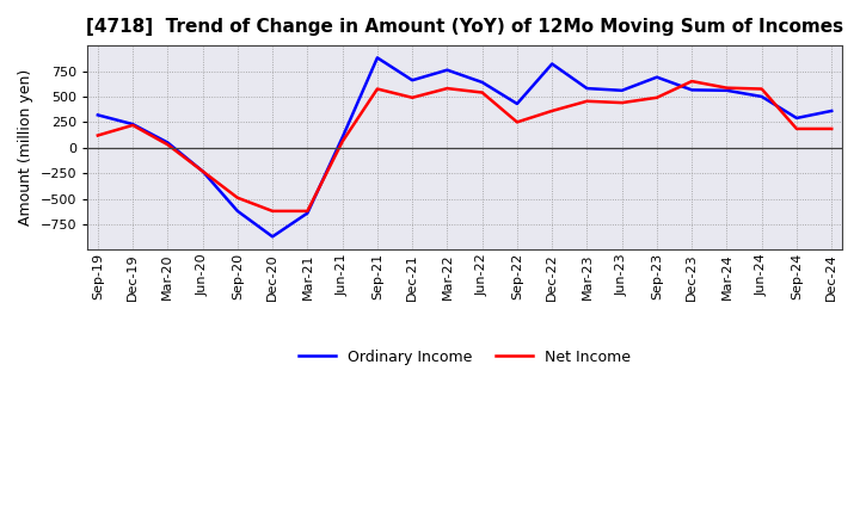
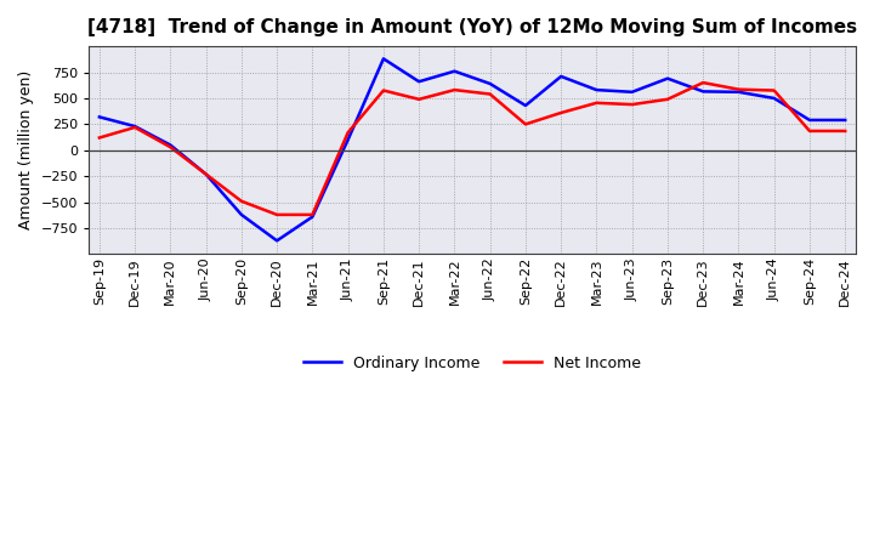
Net Income/Jun-21: 60 -> 170
Ordinary Income/Dec-22: 820 -> 710
Ordinary Income/Dec-24: 360 -> 290
